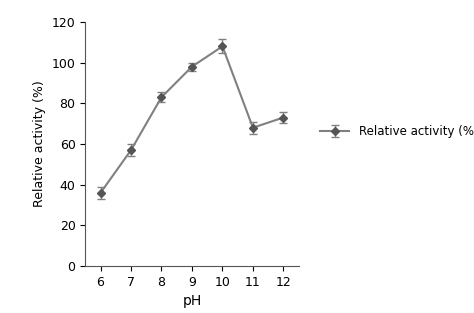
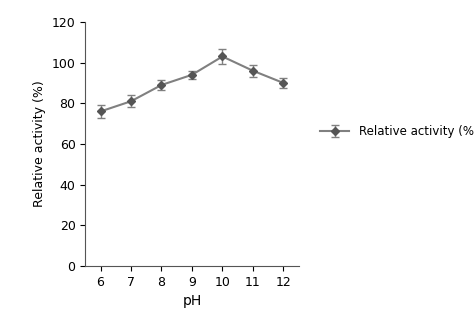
6: 36 -> 76
7: 57 -> 81
8: 83 -> 89
9: 98 -> 94
10: 108 -> 103
11: 68 -> 96
12: 73 -> 90
